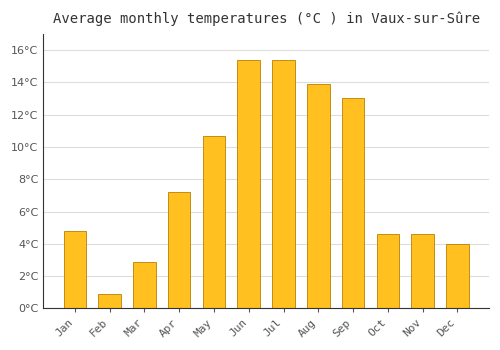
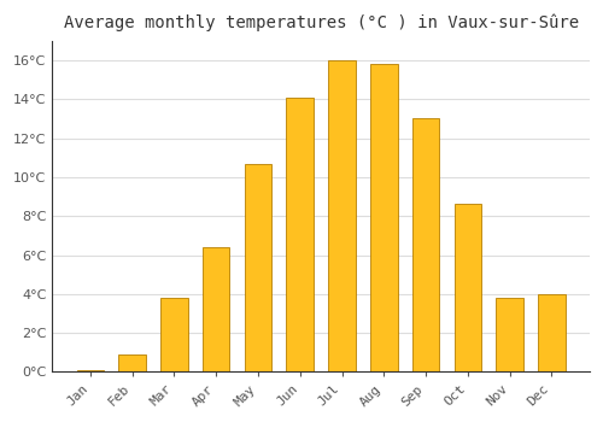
Jan: 4.8°C -> 0.1°C
Mar: 2.9°C -> 3.8°C
Apr: 7.2°C -> 6.4°C
Jun: 15.4°C -> 14.1°C
Jul: 15.4°C -> 16.0°C
Aug: 13.9°C -> 15.8°C
Oct: 4.6°C -> 8.6°C
Nov: 4.6°C -> 3.8°C
